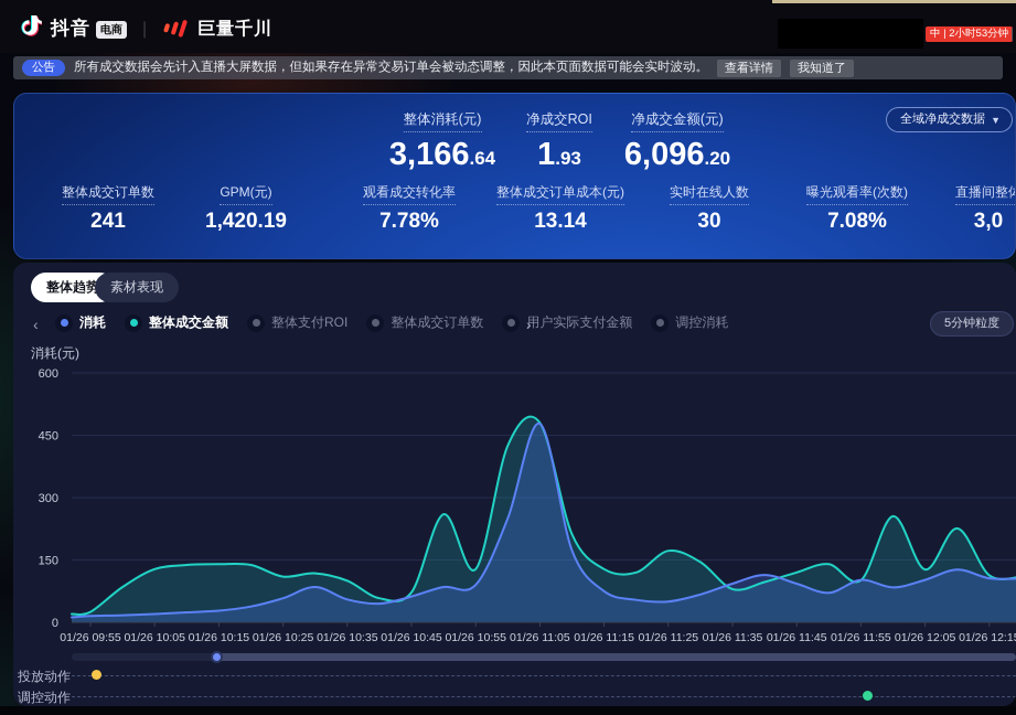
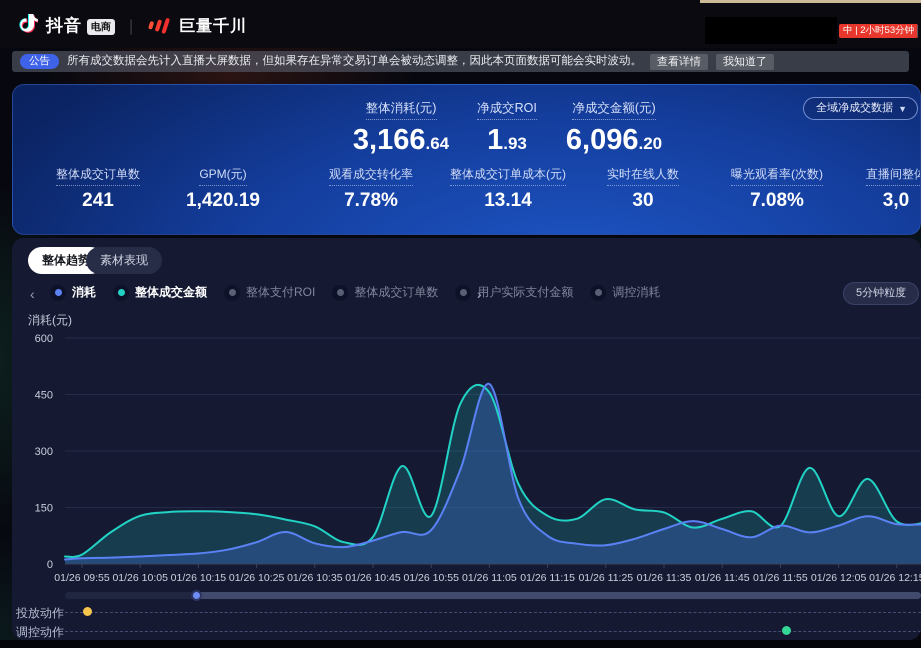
整体成交金额/01/26 10:25: 110 -> 130
整体成交金额/01/26 11:05: 480 -> 460
整体成交金额/01/26 11:35: 80 -> 140
